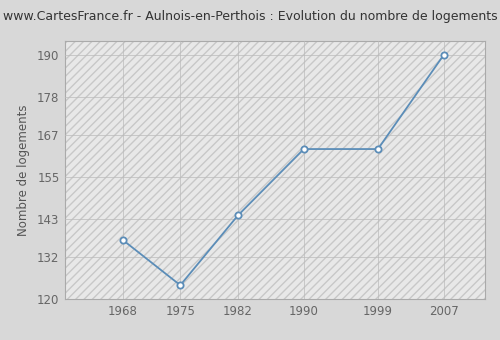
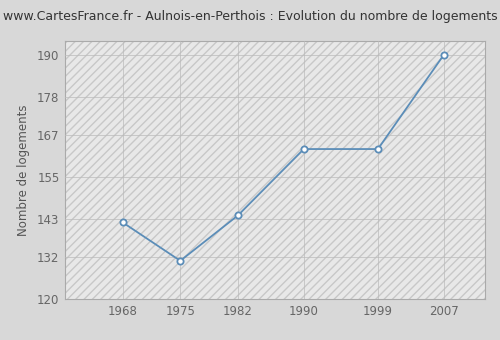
1968: 137 -> 142
1975: 124 -> 131
